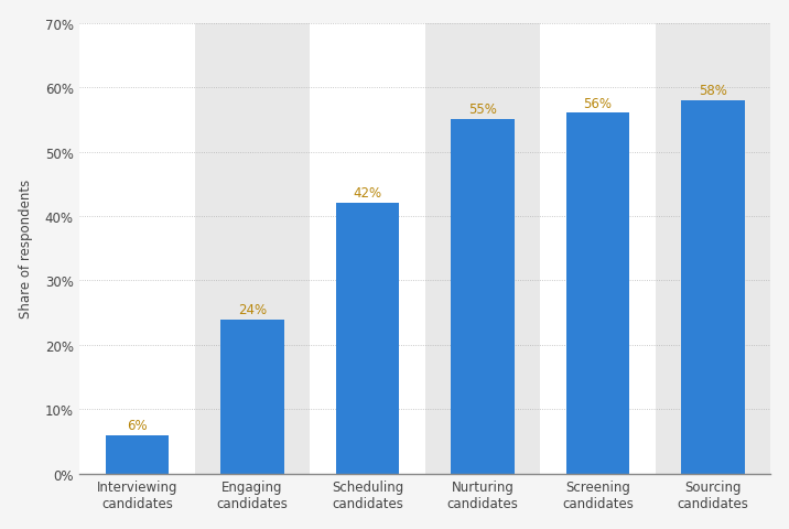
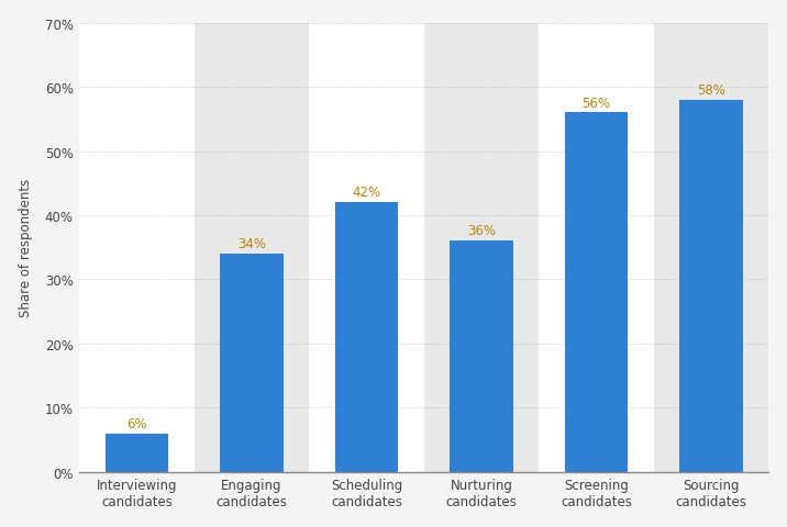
Engaging candidates: 24% -> 34%
Nurturing candidates: 55% -> 36%
